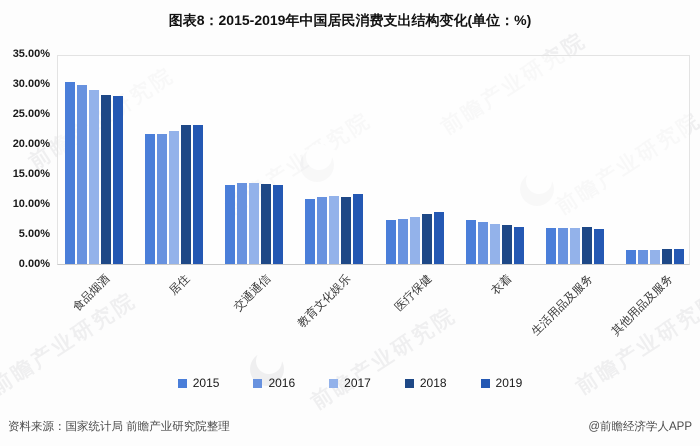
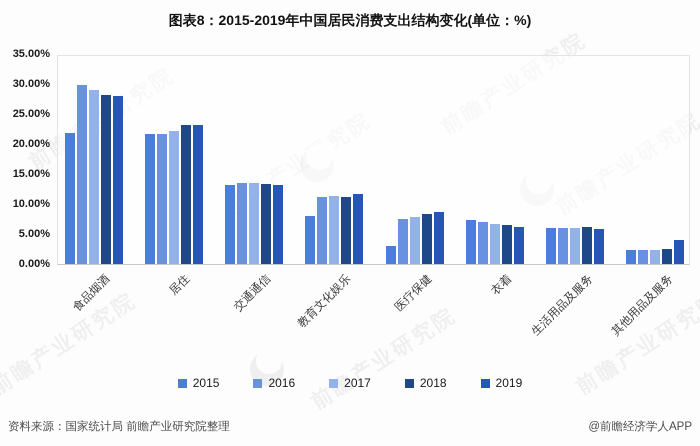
2015/食品烟酒: 31% -> 22%
2015/教育文化娱乐: 11% -> 8%
2015/医疗保健: 7% -> 3%
2019/其他用品及服务: 2% -> 4%
